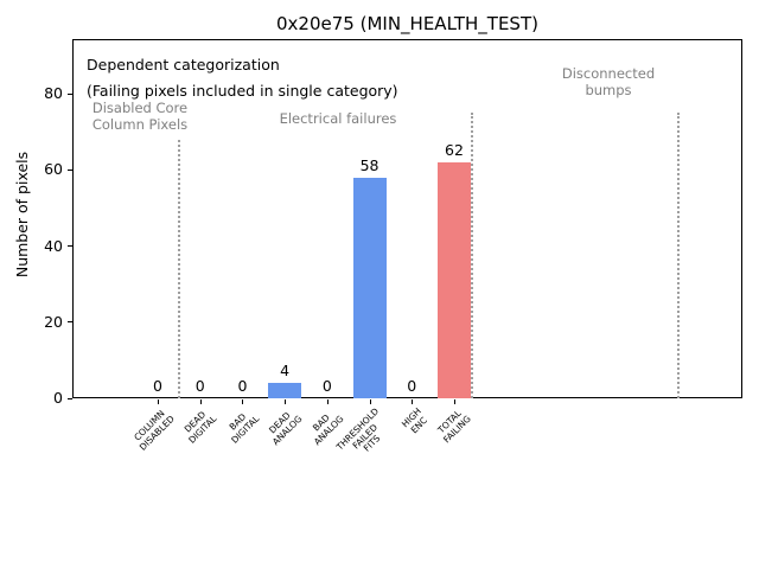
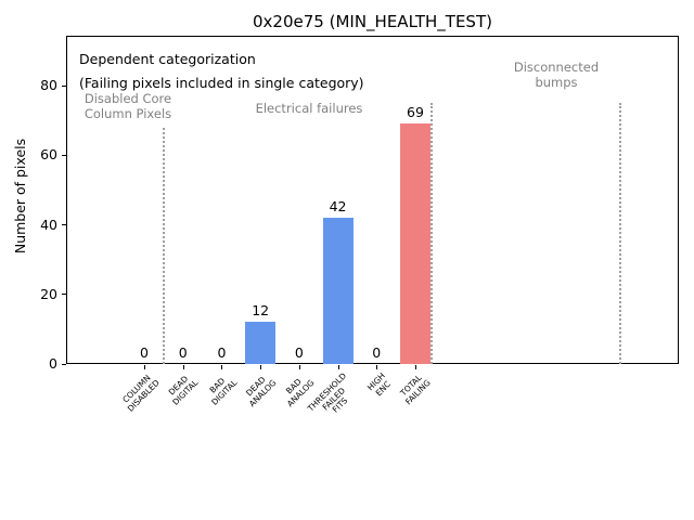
DEAD ANALOG: 4 -> 12
THRESHOLD FAILED FITS: 58 -> 42
TOTAL FAILING: 62 -> 69
